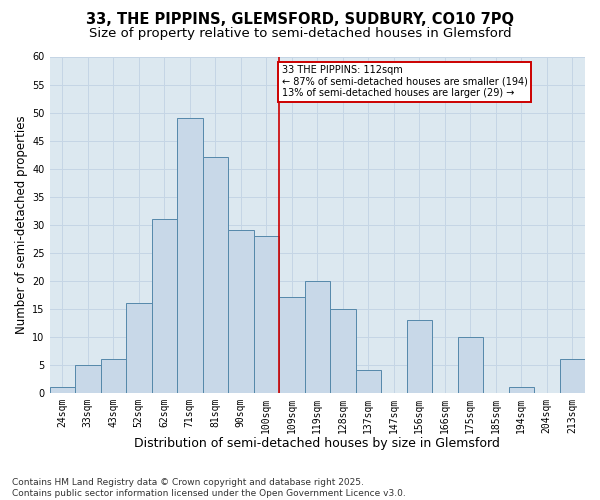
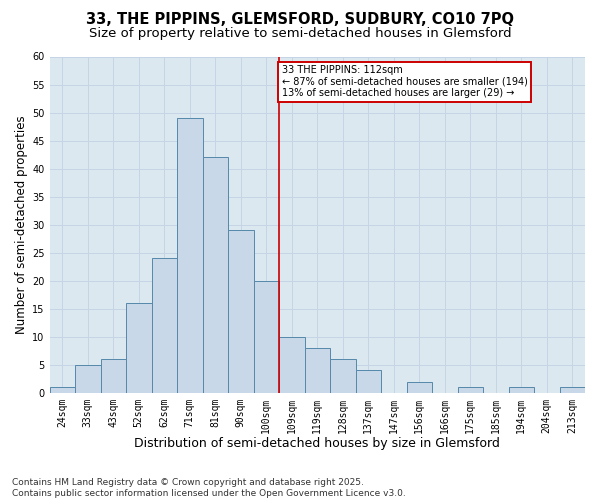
62sqm: 31 -> 24
100sqm: 28 -> 20
109sqm: 17 -> 10
119sqm: 20 -> 8
128sqm: 15 -> 6
156sqm: 13 -> 2
175sqm: 10 -> 1
213sqm: 6 -> 1
